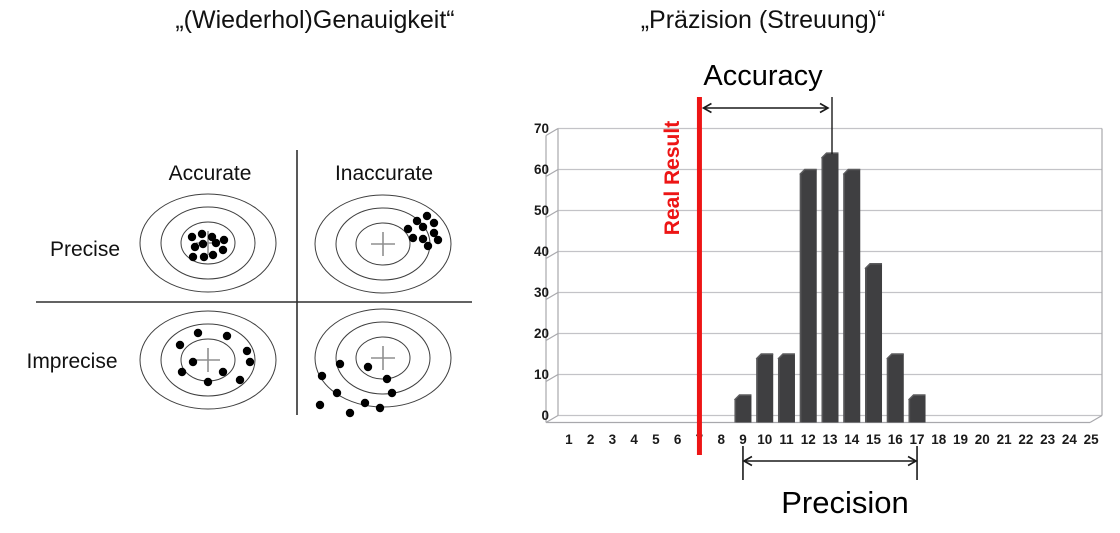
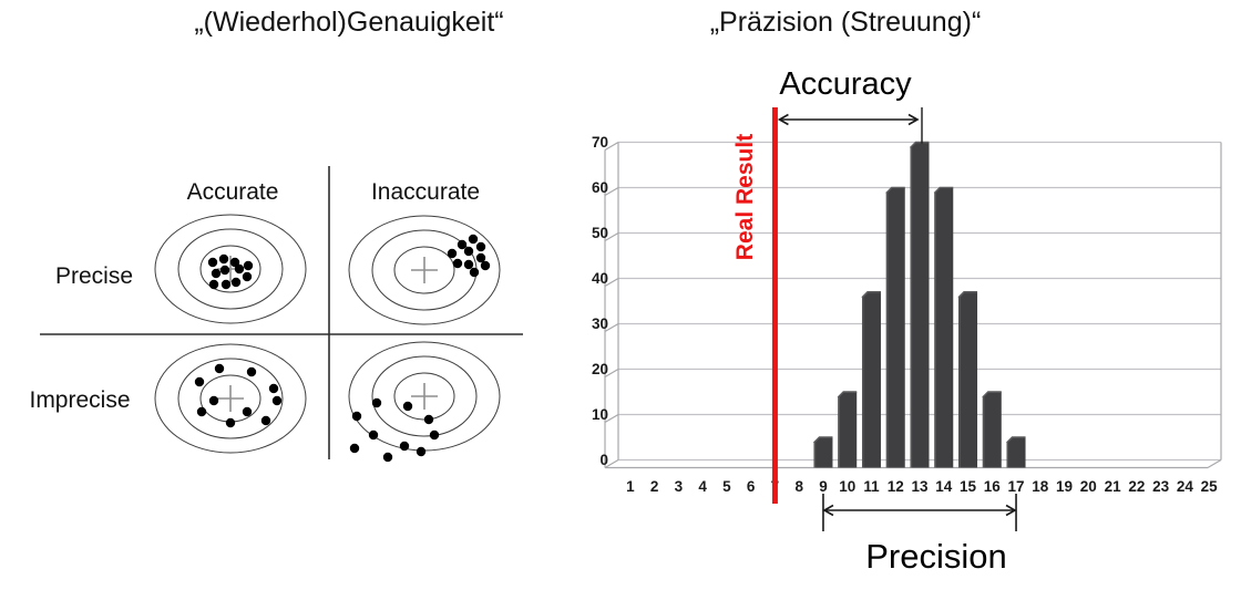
11: 15 -> 37
13: 64 -> 70
